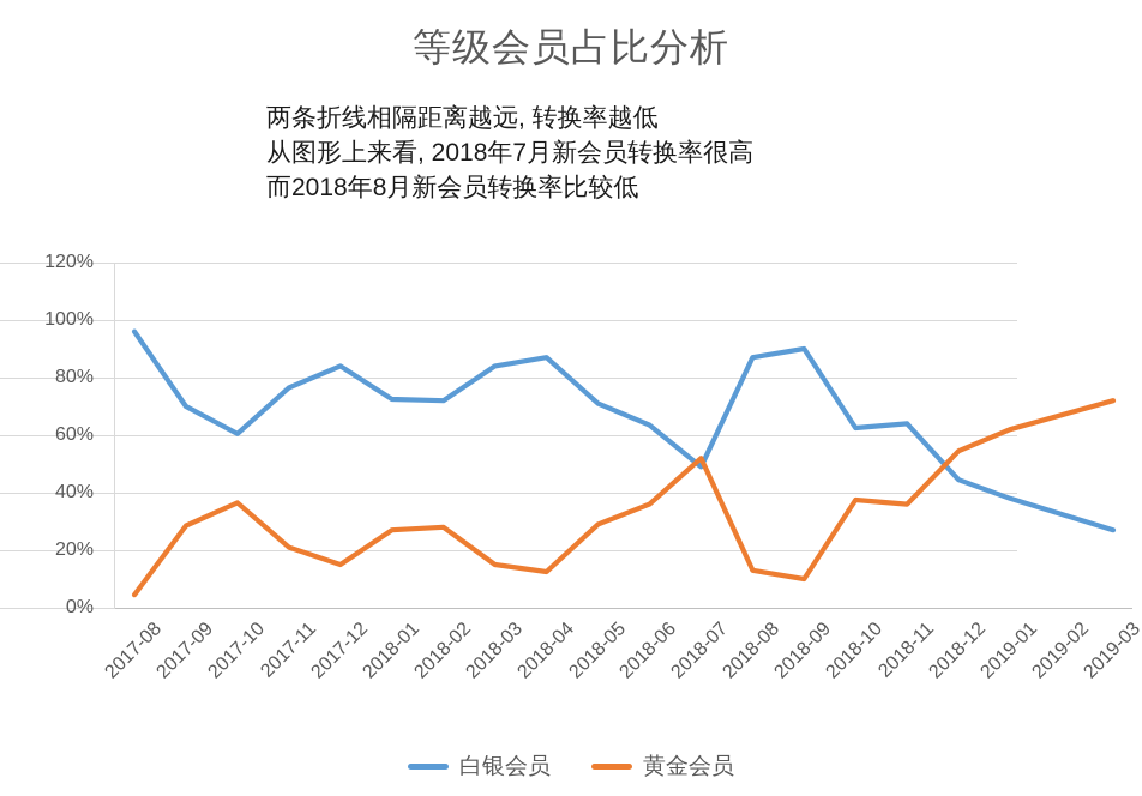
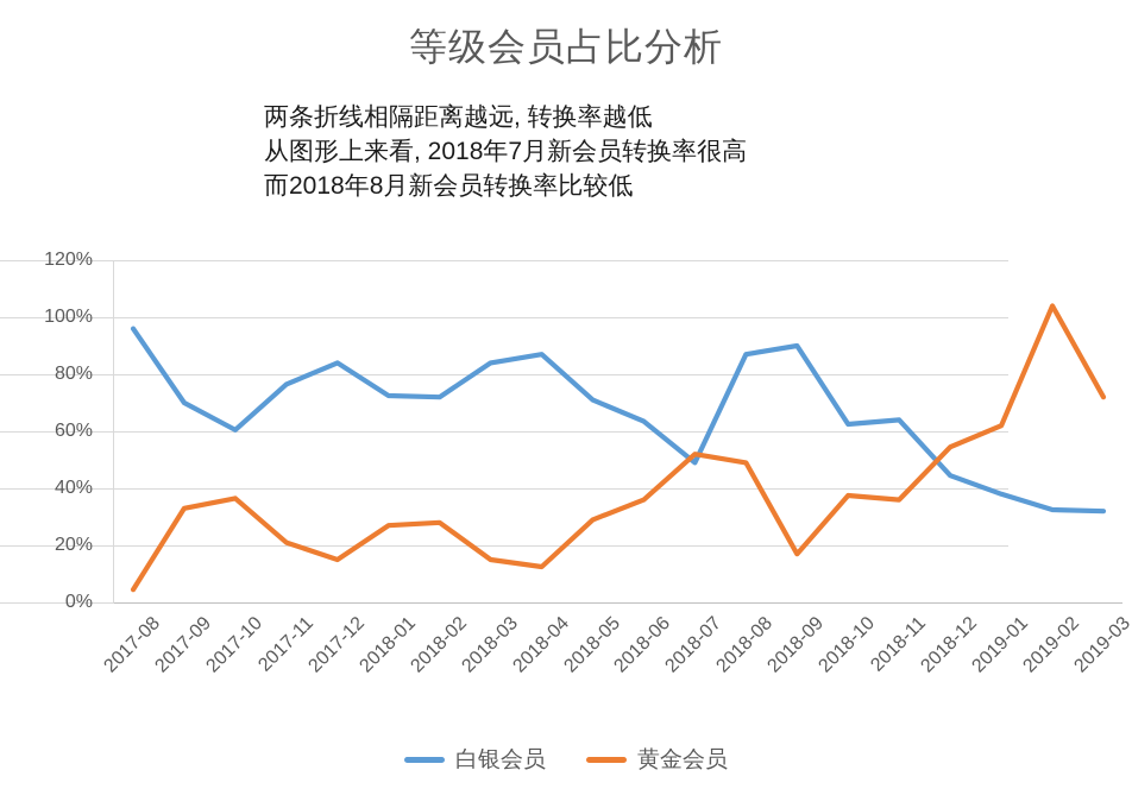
黄金会员/2017-09: 28% -> 33%
黄金会员/2018-08: 13% -> 49%
黄金会员/2018-09: 10% -> 17%
黄金会员/2019-02: 67% -> 104%
白银会员/2019-03: 27% -> 32%
